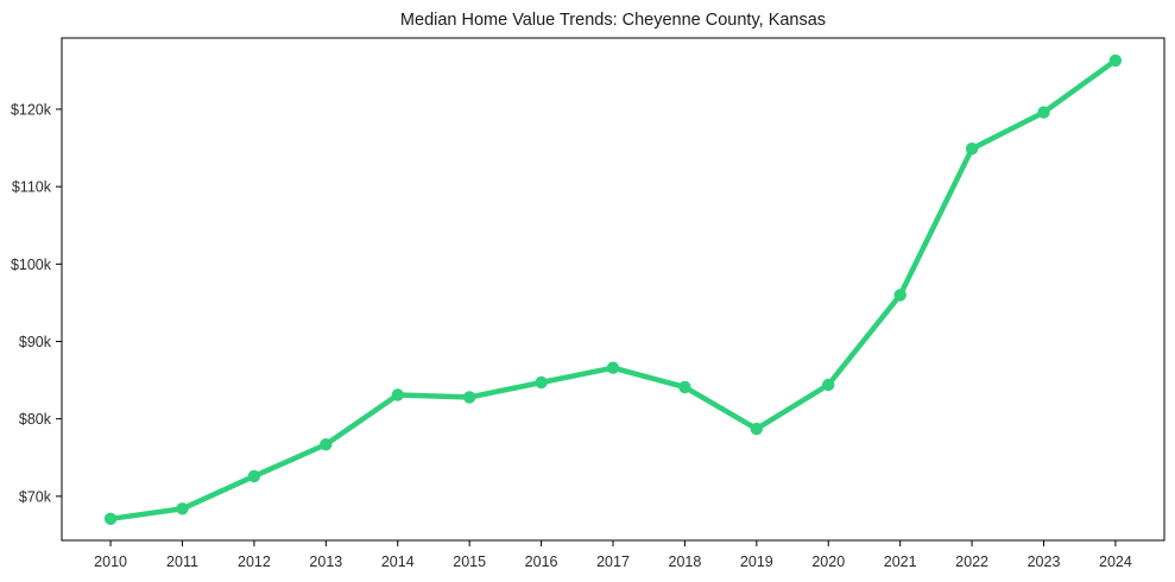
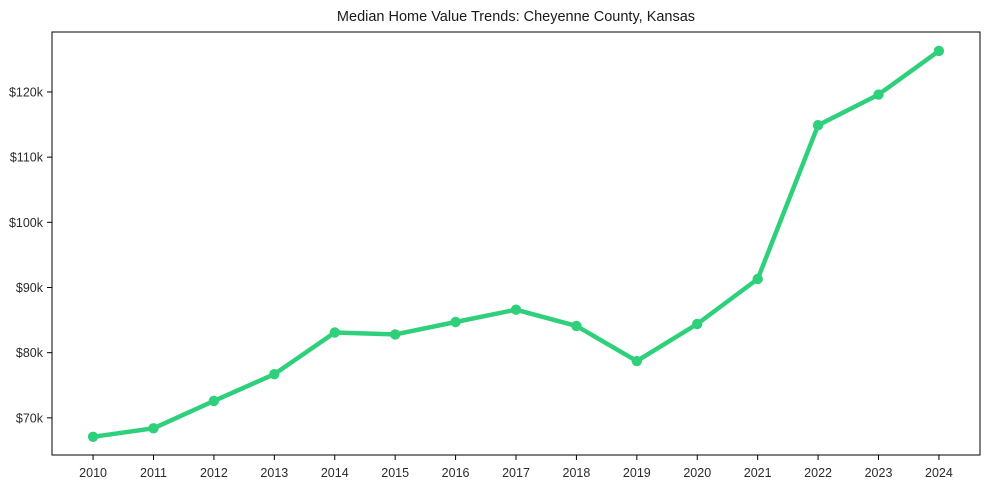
2021: $96k -> $91k
